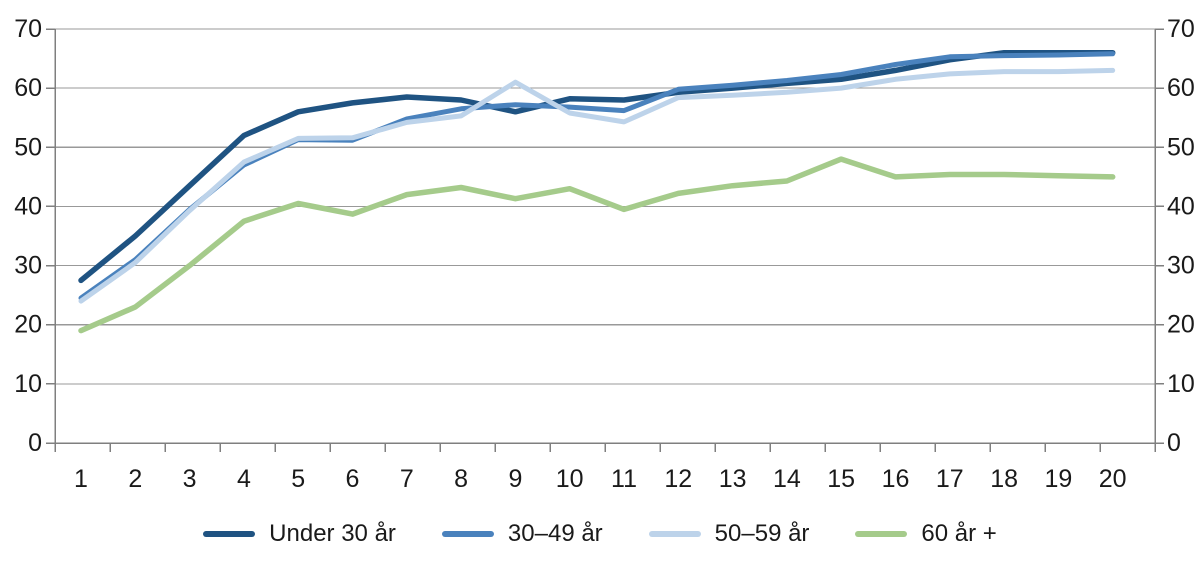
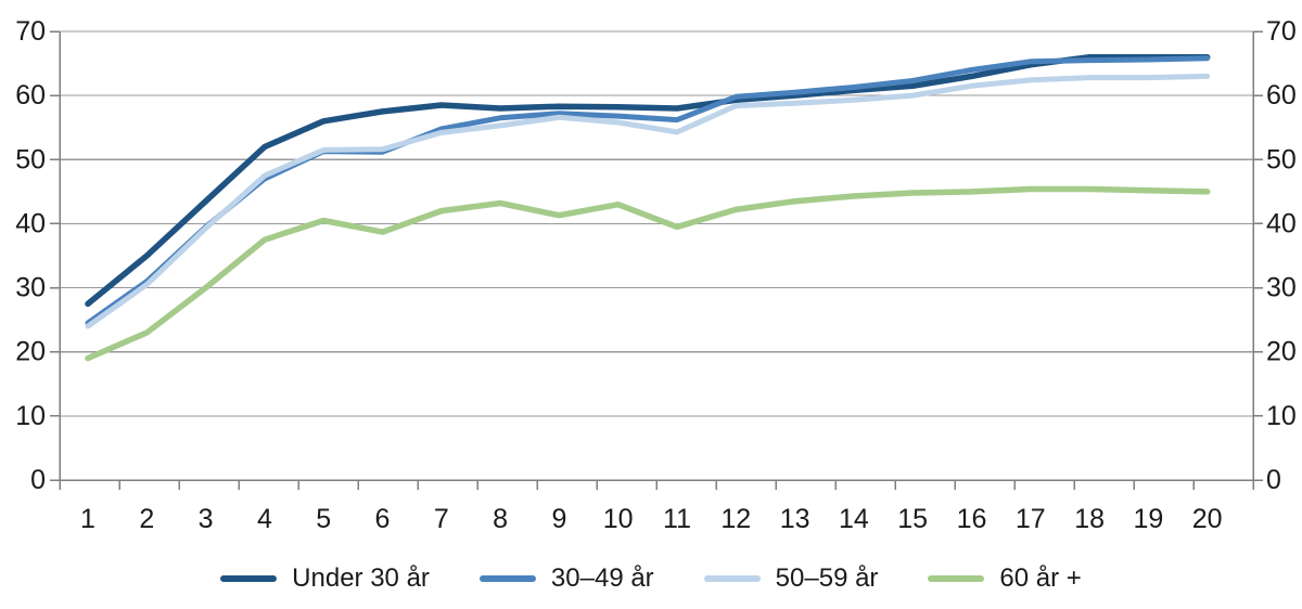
Under 30 år/9: 56 -> 58
50–59 år/9: 61 -> 57
60 år +/15: 48 -> 45
